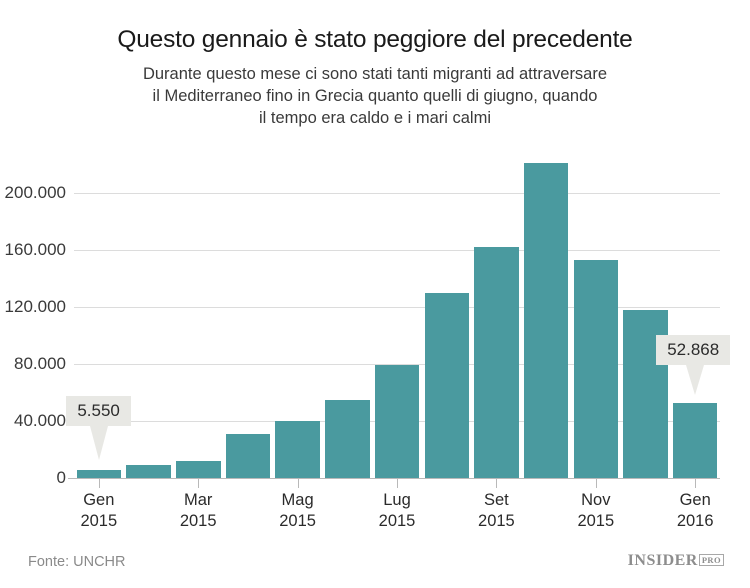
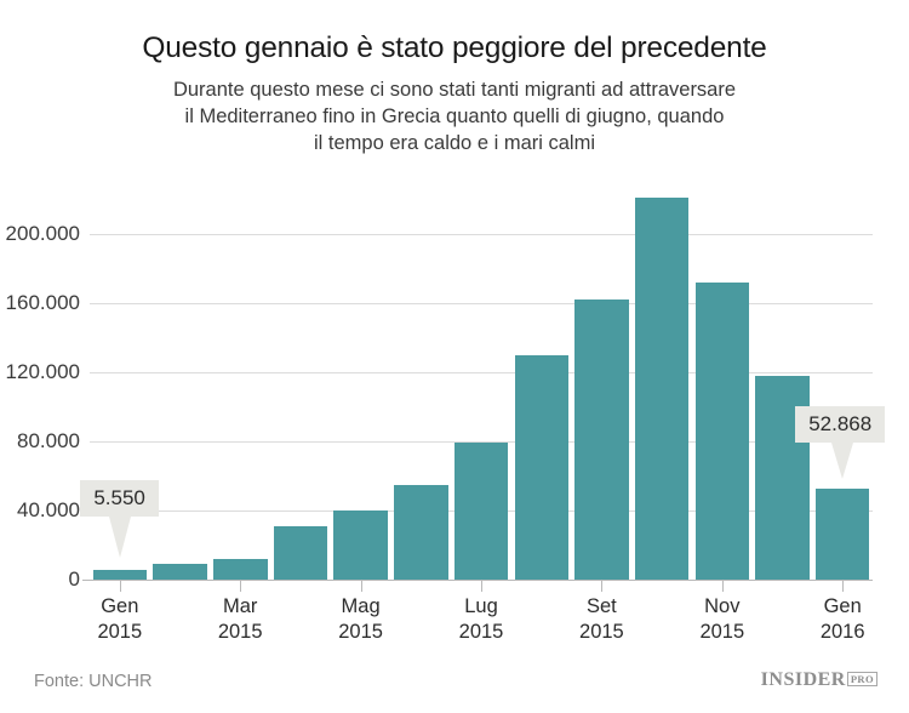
Nov 2015: 153000 -> 172000
